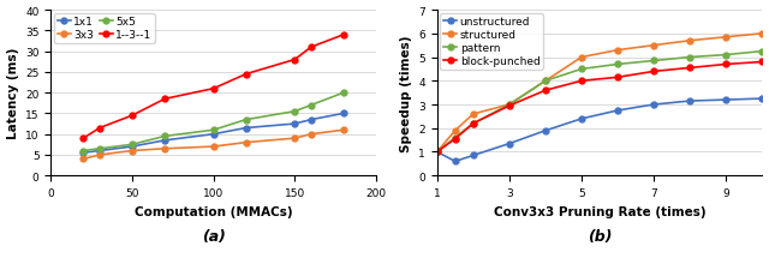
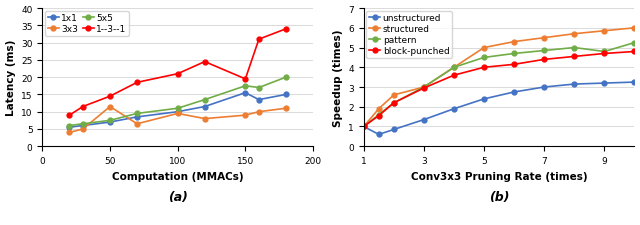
3x3/50: 6.0 -> 11.5
3x3/100: 7.0 -> 9.5
1x1/150: 12.5 -> 15.5
5x5/150: 15.5 -> 17.5
1--3--1/150: 28.0 -> 19.5
pattern/9: 5.1 -> 4.8
